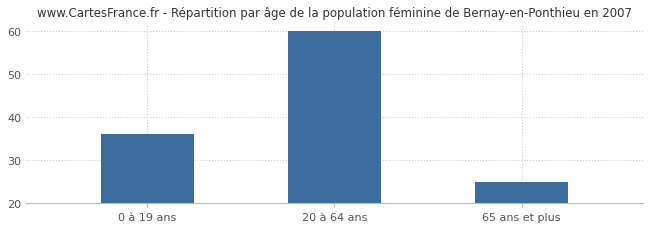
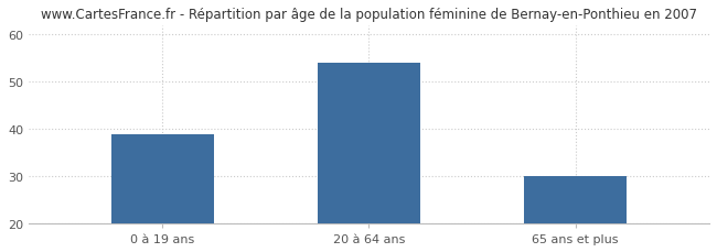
0 à 19 ans: 36 -> 39
20 à 64 ans: 60 -> 54
65 ans et plus: 25 -> 30
